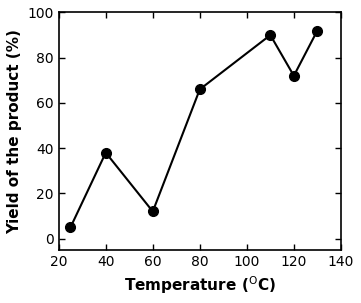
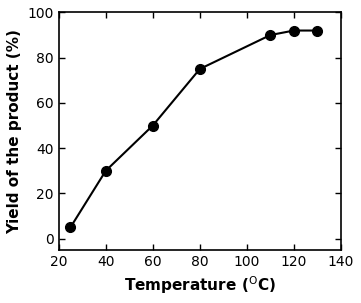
40: 38 -> 30
60: 12 -> 50
80: 66 -> 75
120: 72 -> 92
